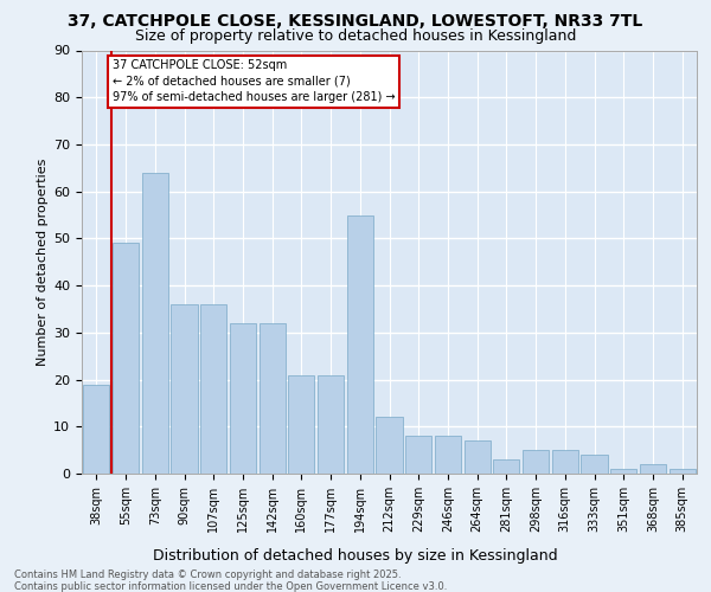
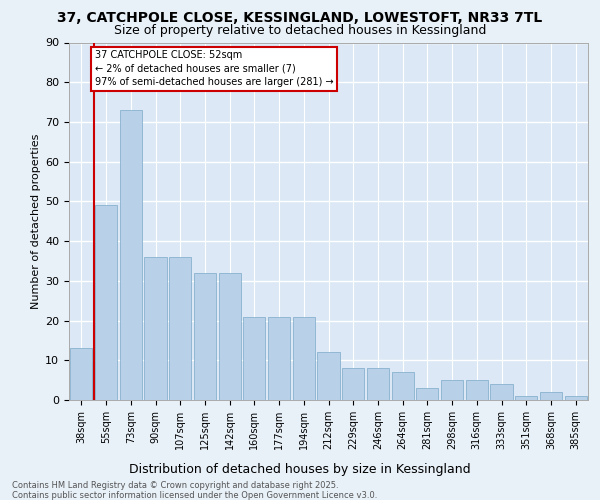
38sqm: 19 -> 13
73sqm: 64 -> 73
194sqm: 55 -> 21
